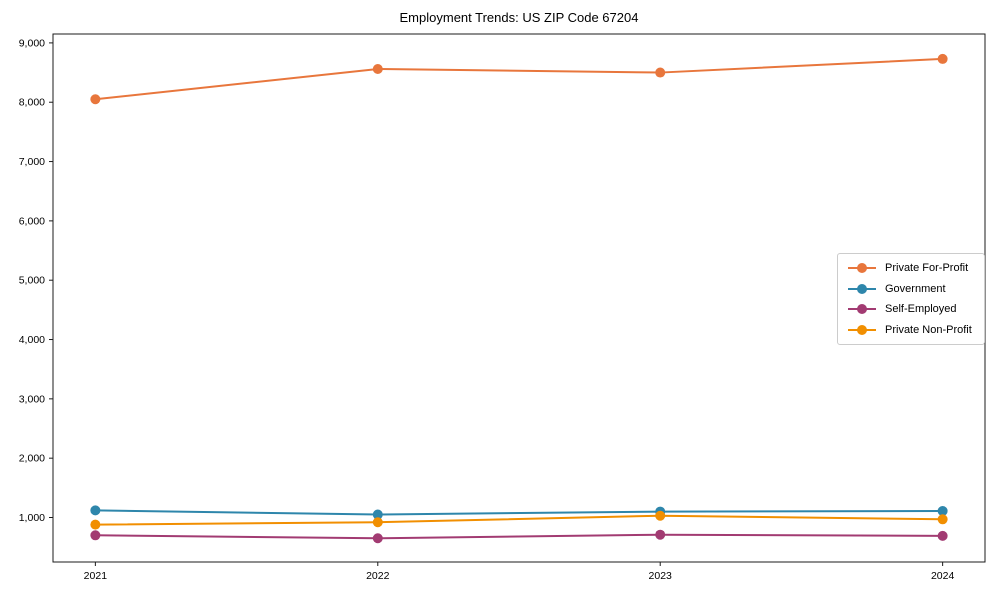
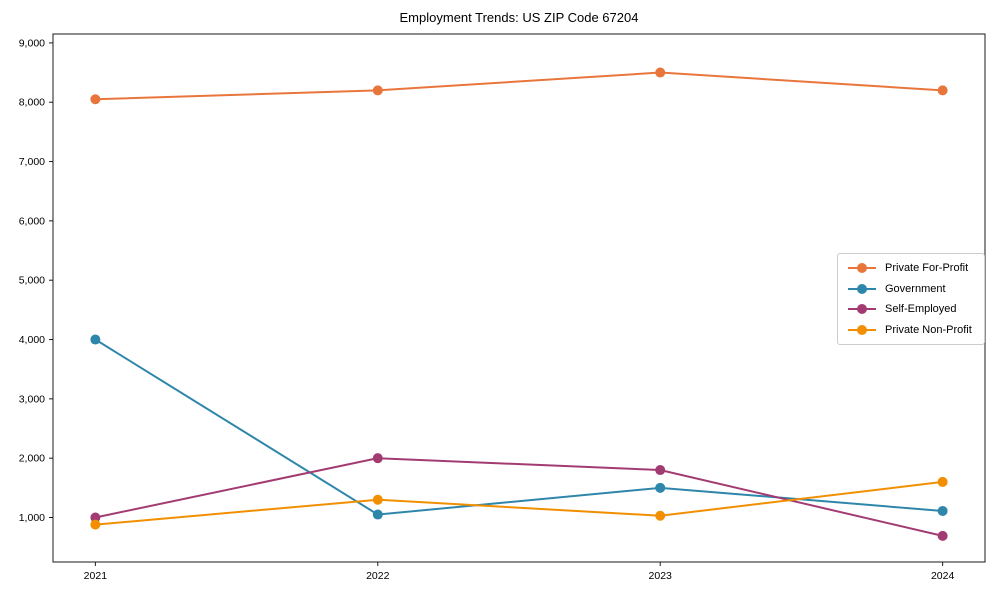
Government/2021: 1100 -> 4000
Self-Employed/2021: 700 -> 1000
Private For-Profit/2022: 8600 -> 8200
Self-Employed/2022: 600 -> 2000
Private Non-Profit/2022: 900 -> 1300
Government/2023: 1100 -> 1500
Self-Employed/2023: 700 -> 1800
Private For-Profit/2024: 8700 -> 8200
Private Non-Profit/2024: 1000 -> 1600
